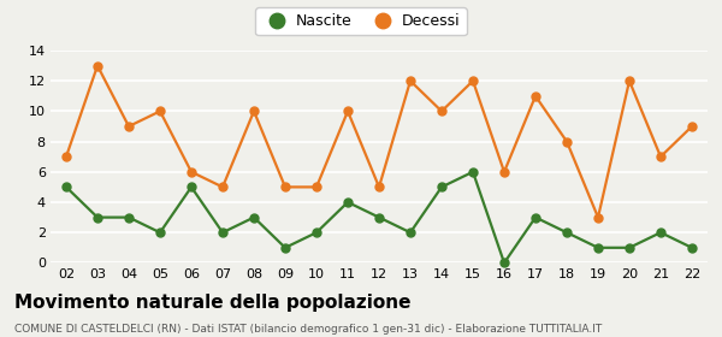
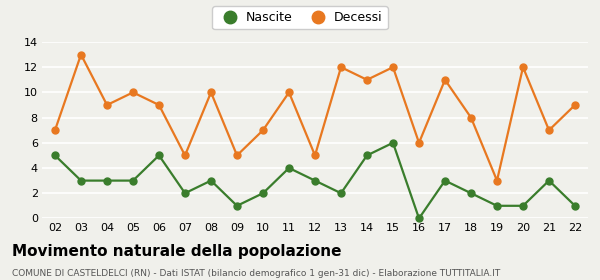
Nascite/05: 2 -> 3
Decessi/06: 6 -> 9
Decessi/10: 5 -> 7
Decessi/14: 10 -> 11
Nascite/21: 2 -> 3
